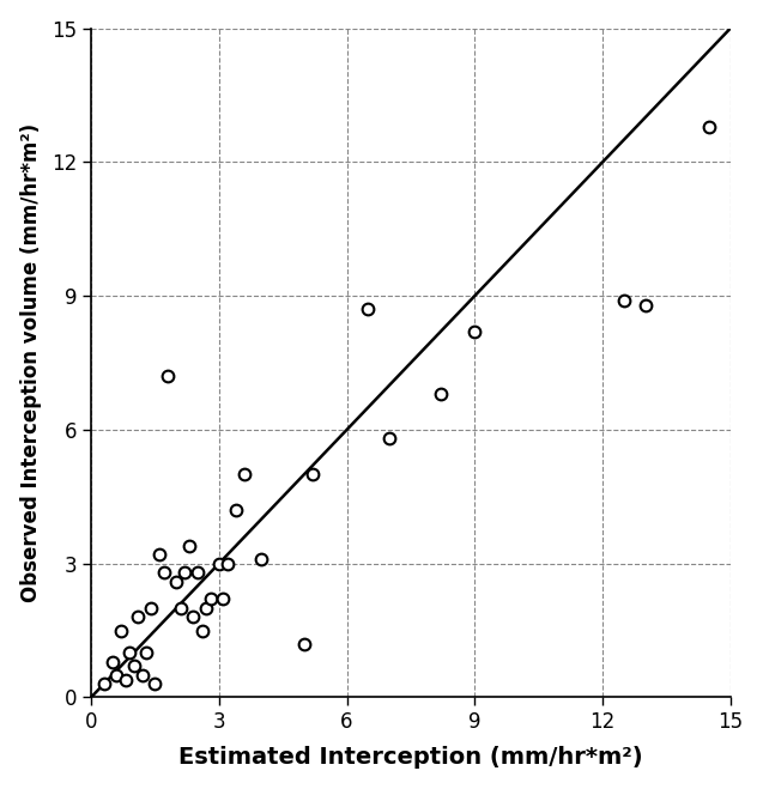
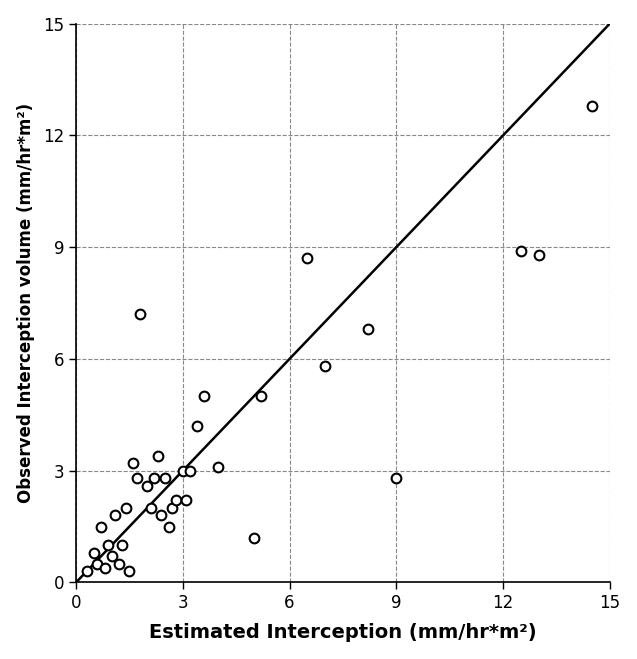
9: 8.2 -> 2.8
